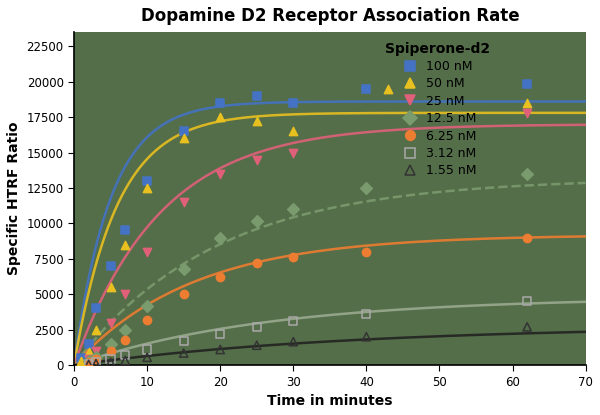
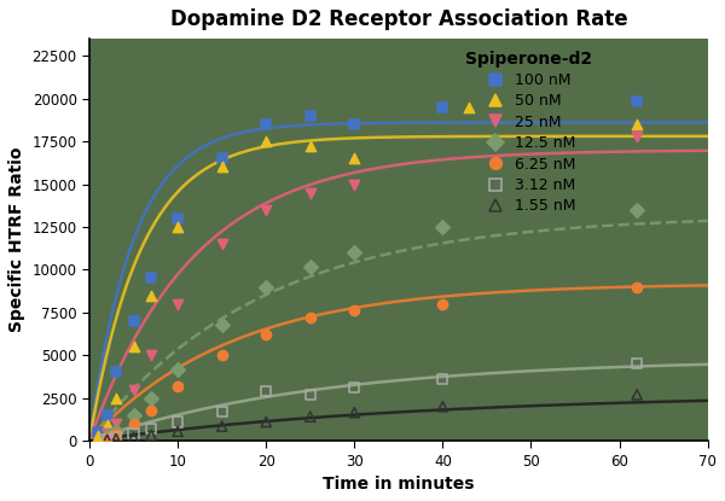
3.12 nM/20: 2200 -> 2900
